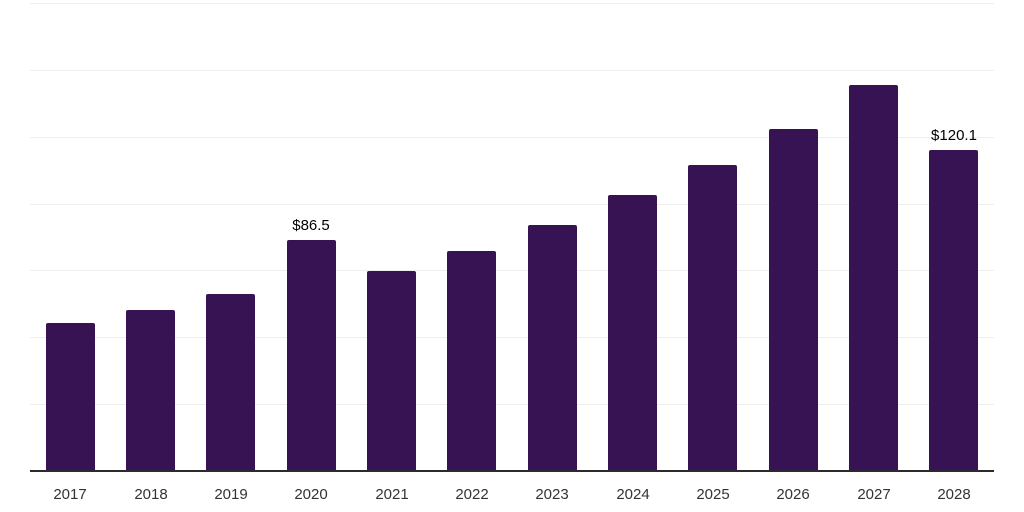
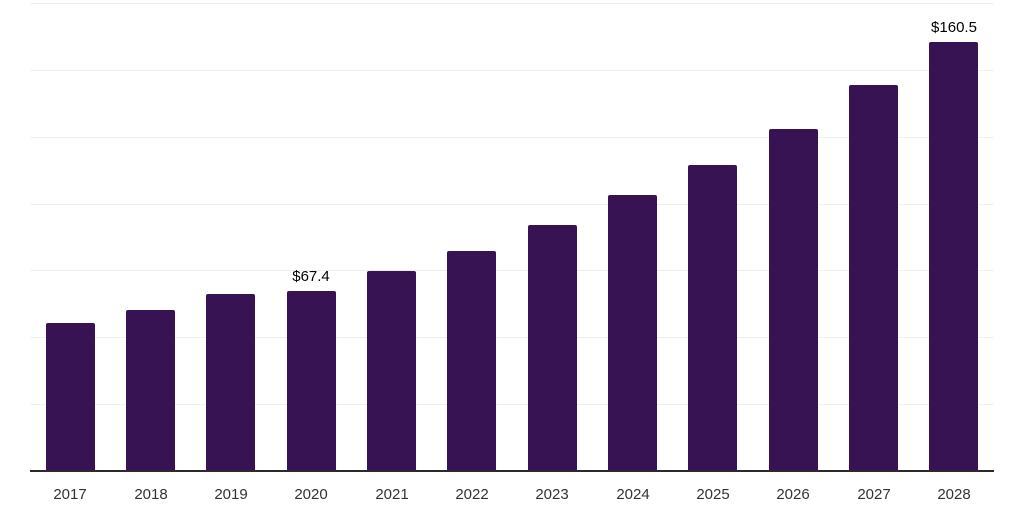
2020: $86.5 -> $67.4
2028: $120.1 -> $160.5
